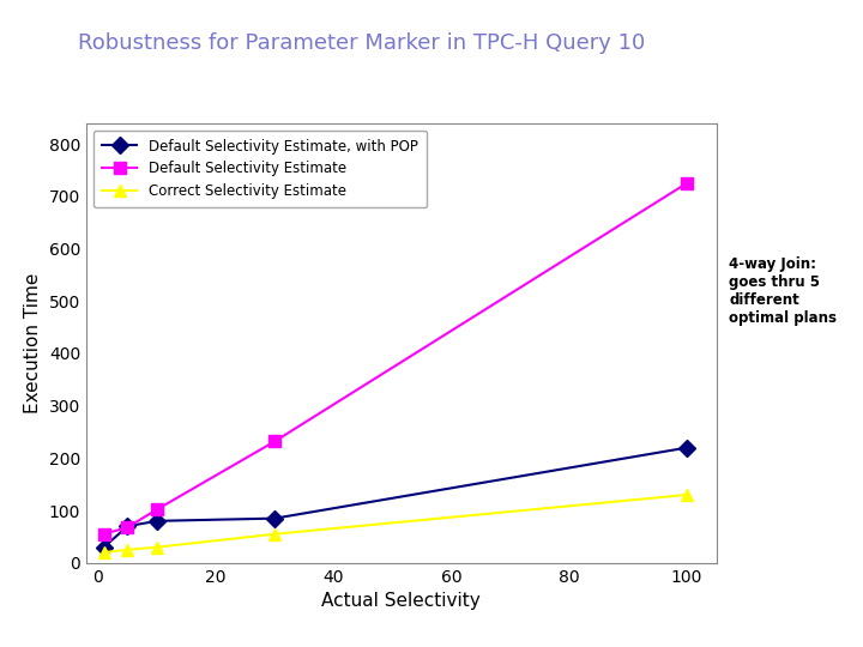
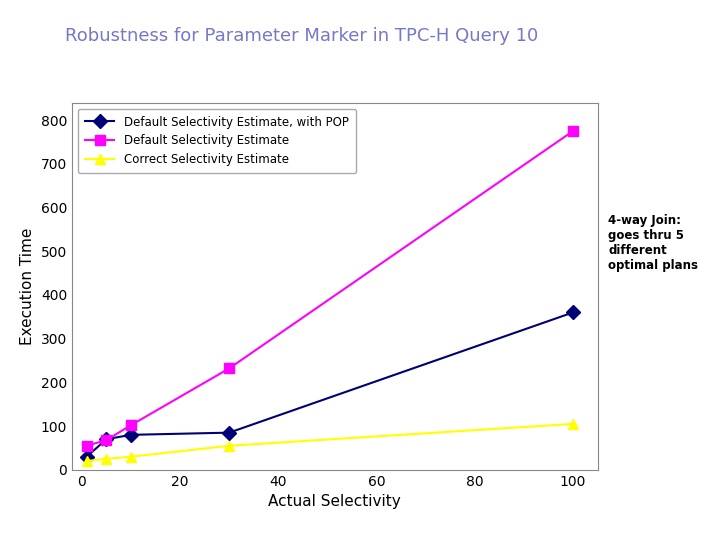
Default Selectivity Estimate, with POP/100: 220 -> 360
Default Selectivity Estimate/100: 725 -> 775
Correct Selectivity Estimate/100: 130 -> 105
